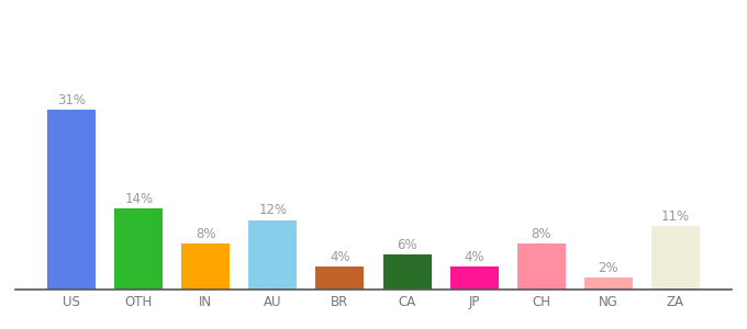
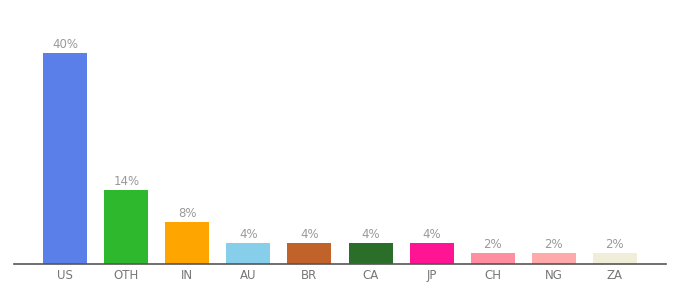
US: 31% -> 40%
AU: 12% -> 4%
CA: 6% -> 4%
CH: 8% -> 2%
ZA: 11% -> 2%
